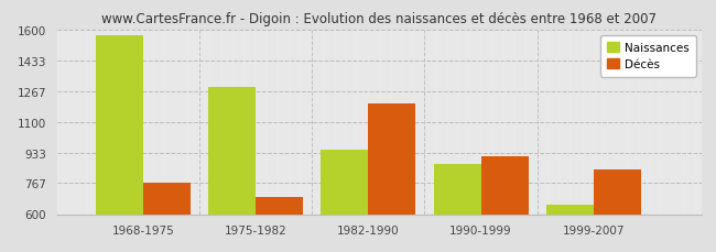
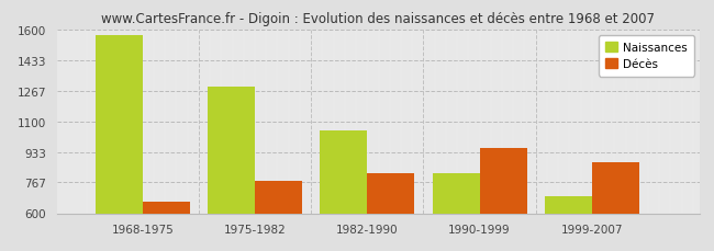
Décès/1968-1975: 770 -> 660
Décès/1975-1982: 690 -> 770
Naissances/1982-1990: 950 -> 1050
Décès/1982-1990: 1200 -> 820
Naissances/1990-1999: 870 -> 820
Décès/1990-1999: 910 -> 960
Naissances/1999-2007: 650 -> 690
Décès/1999-2007: 840 -> 880
